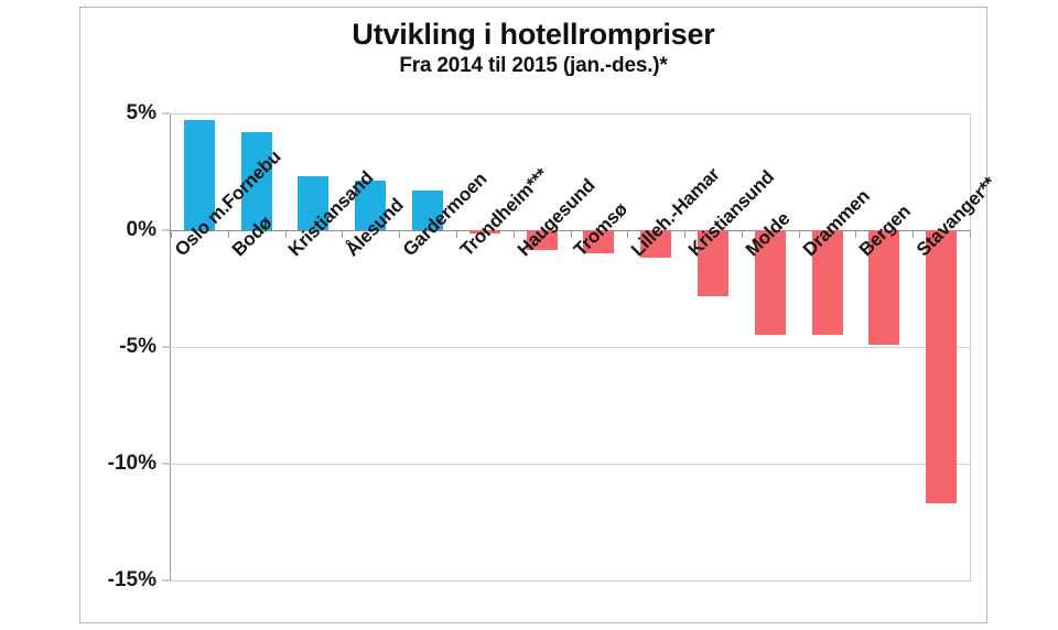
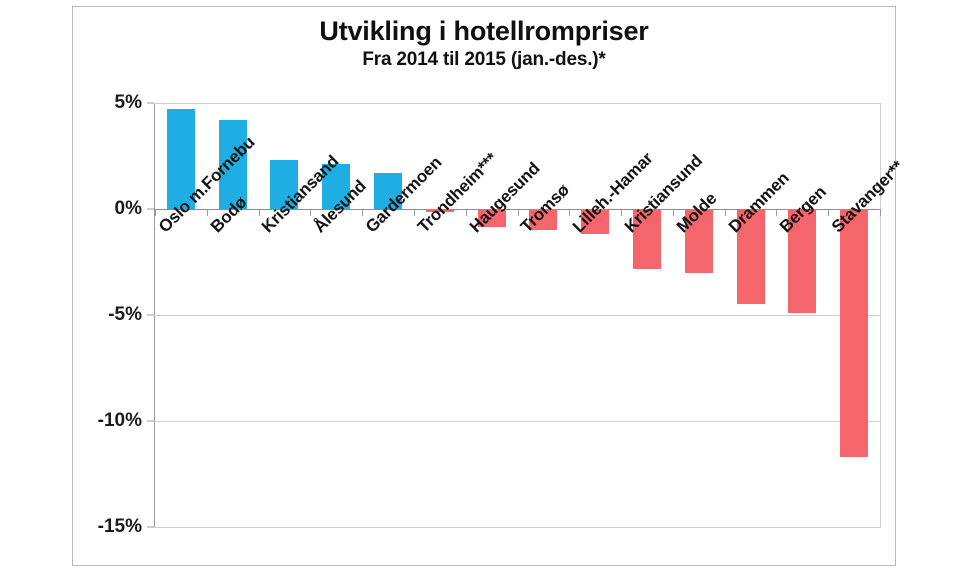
Molde: -4.5% -> -3.0%
